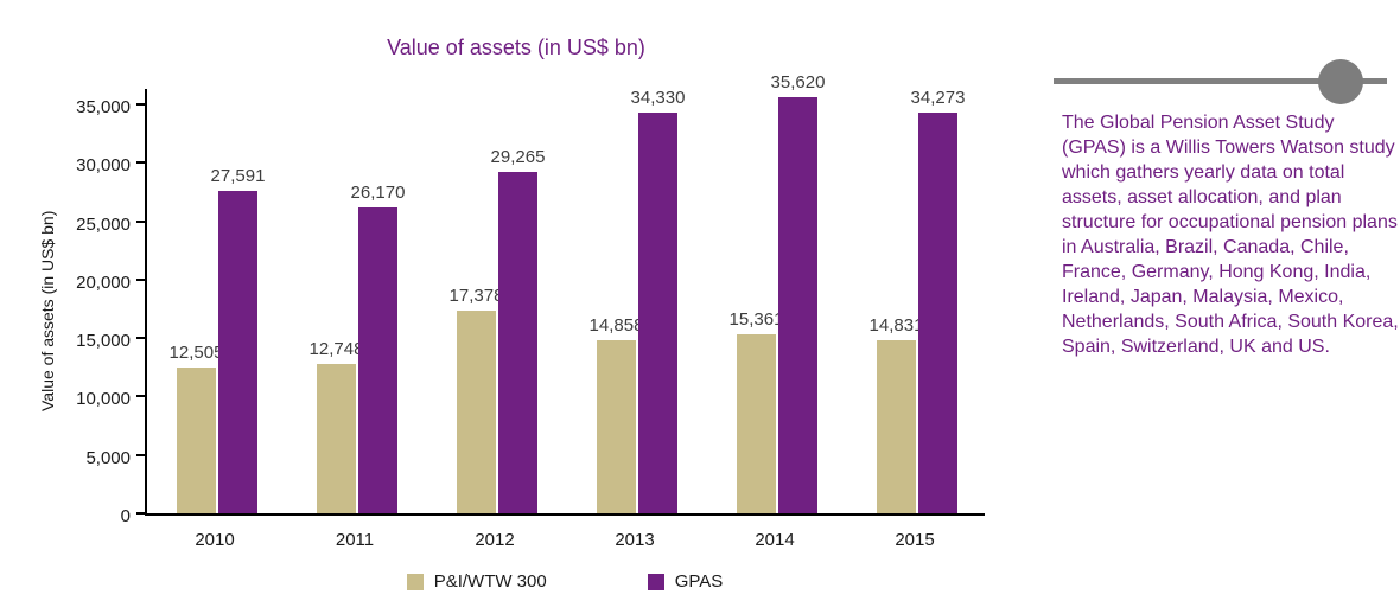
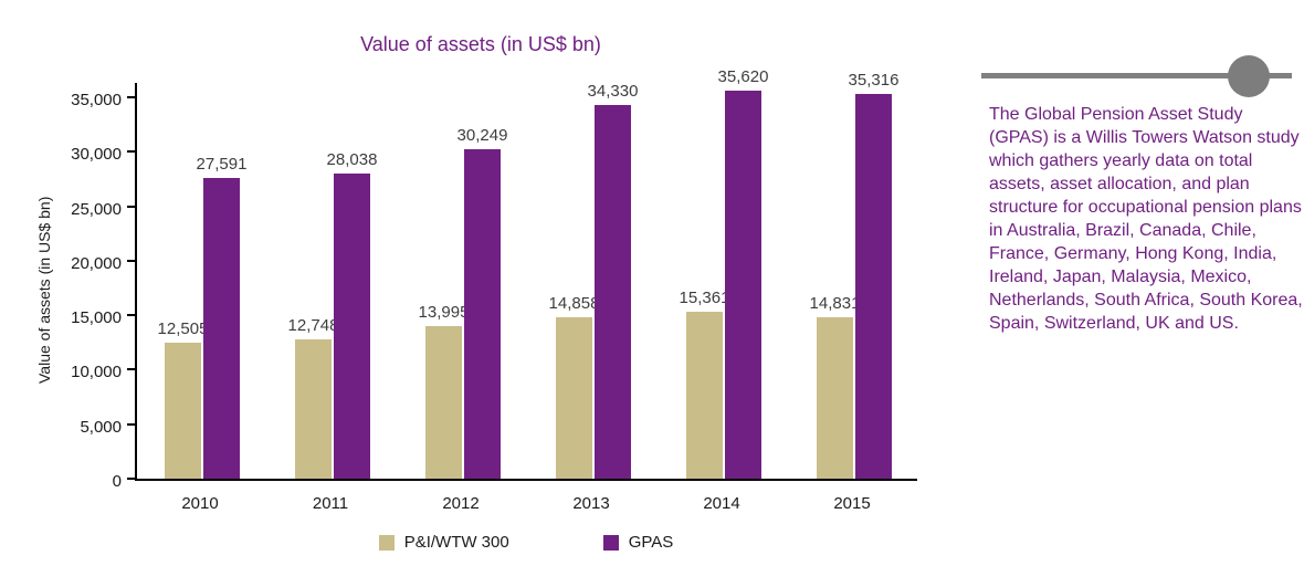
GPAS/2011: 26,170 -> 28,038
P&I/WTW 300/2012: 17,378 -> 13,995
GPAS/2012: 29,265 -> 30,249
GPAS/2015: 34,273 -> 35,316
